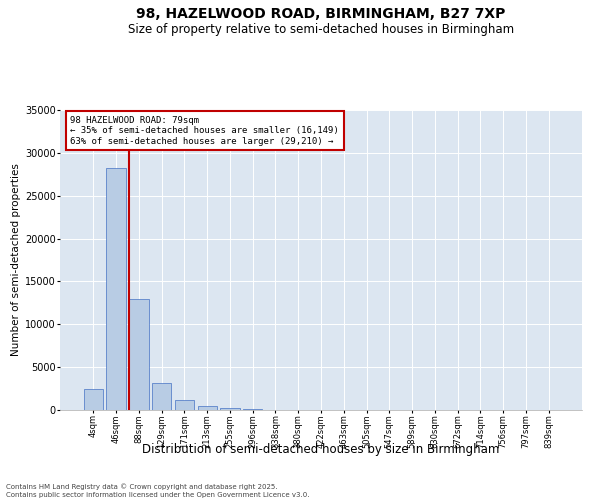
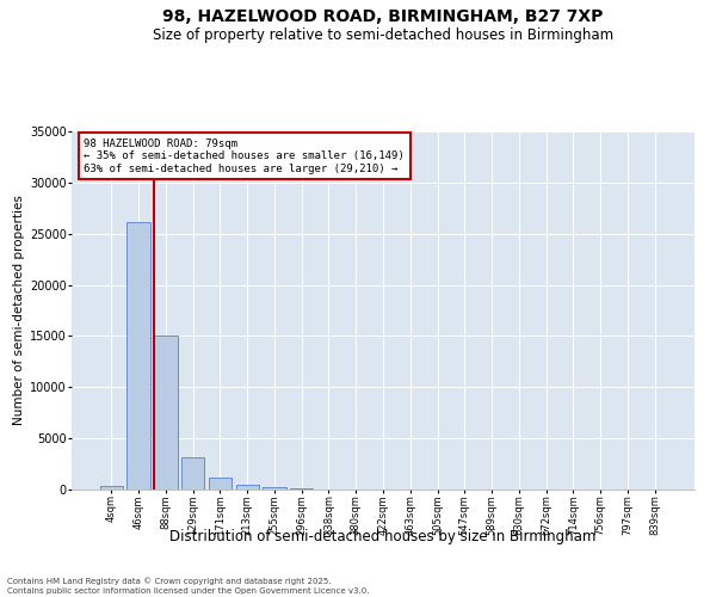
4sqm: 2400 -> 300
46sqm: 28200 -> 26100
88sqm: 13000 -> 15100
